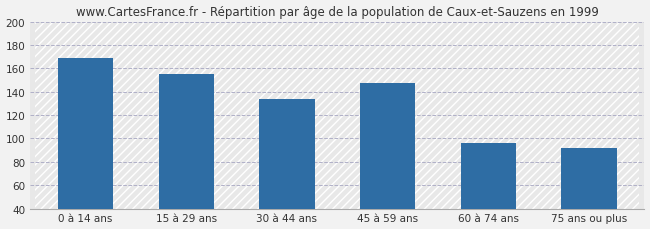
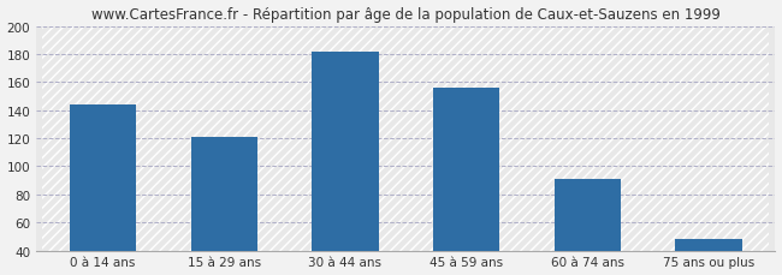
0 à 14 ans: 169 -> 144
15 à 29 ans: 155 -> 121
30 à 44 ans: 134 -> 182
45 à 59 ans: 147 -> 156
60 à 74 ans: 96 -> 91
75 ans ou plus: 92 -> 48
